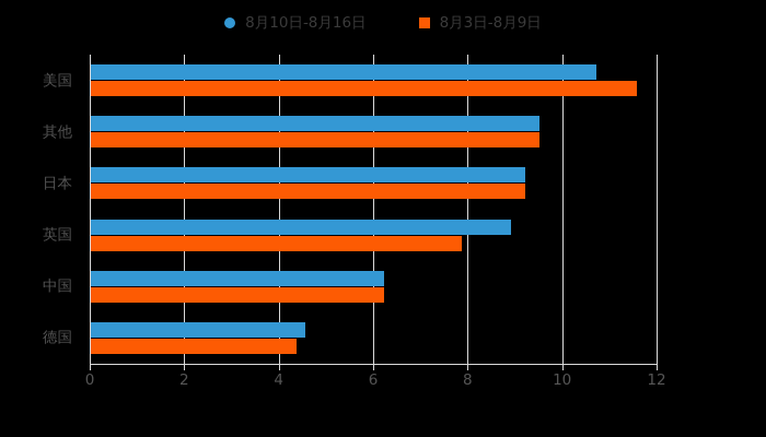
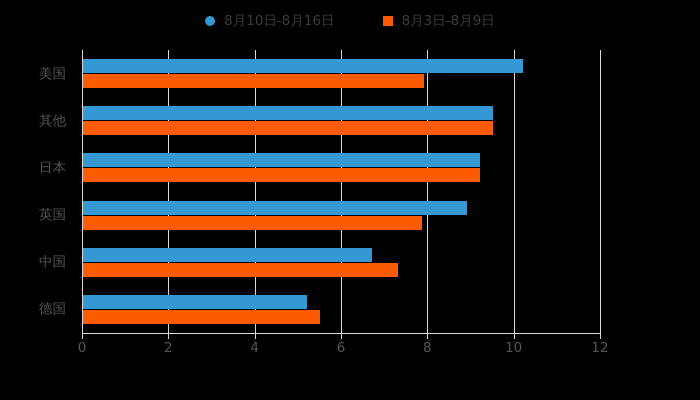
8月10日-8月16日/美国: 10.7 -> 10.2
8月3日-8月9日/美国: 11.6 -> 7.9
8月10日-8月16日/中国: 6.2 -> 6.7
8月3日-8月9日/中国: 6.2 -> 7.3
8月10日-8月16日/德国: 4.5 -> 5.2
8月3日-8月9日/德国: 4.3 -> 5.5
